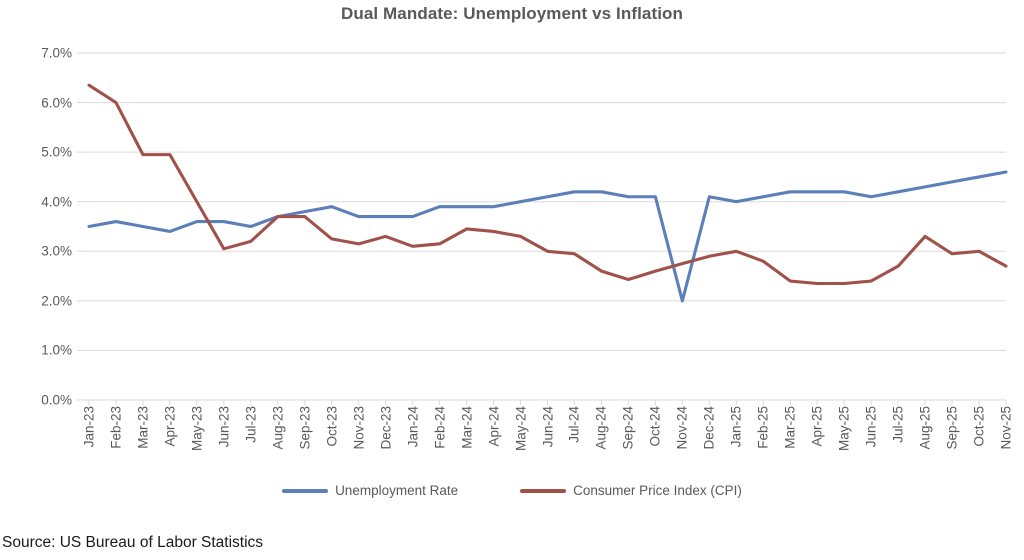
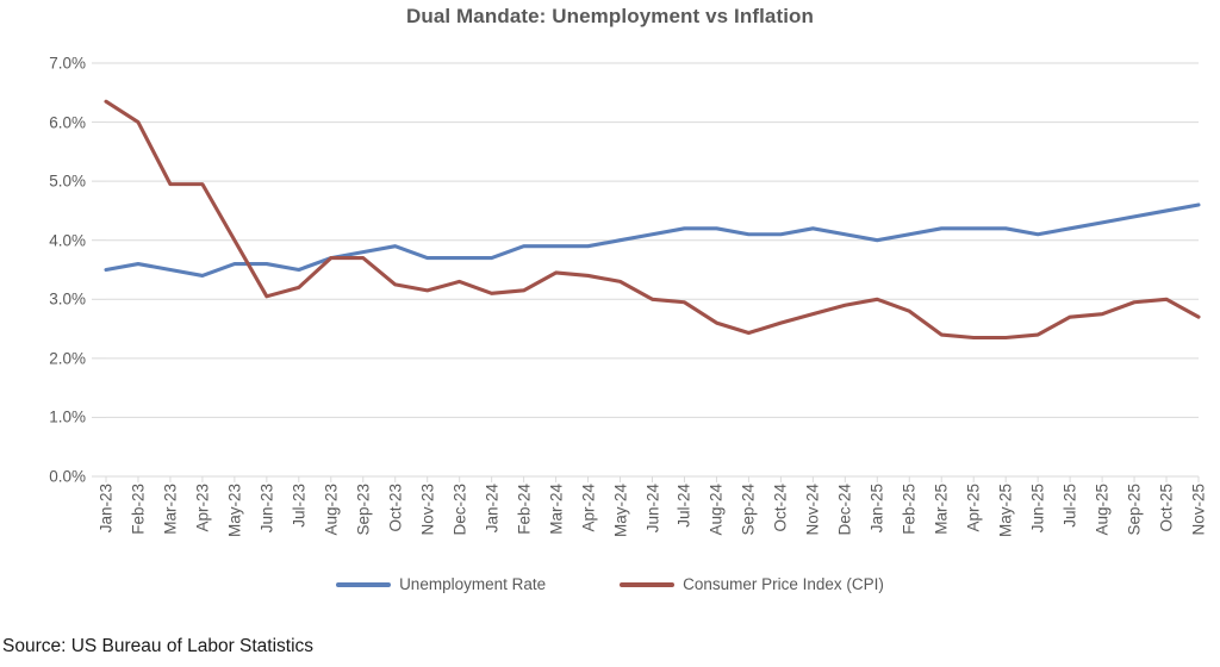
Unemployment Rate/Nov-24: 2.0% -> 4.2%
Consumer Price Index (CPI)/Aug-25: 3.3% -> 2.8%
